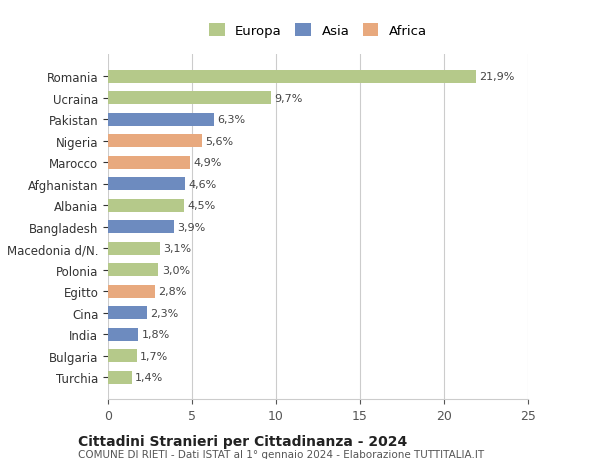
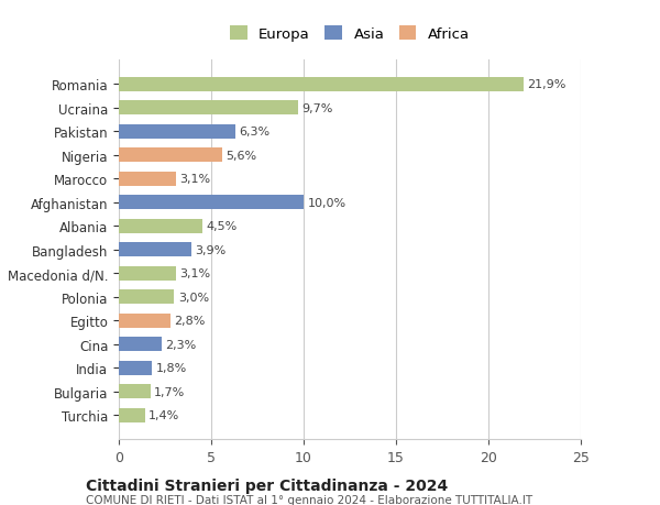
Marocco: 4,9% -> 3,1%
Afghanistan: 4,6% -> 10,0%
